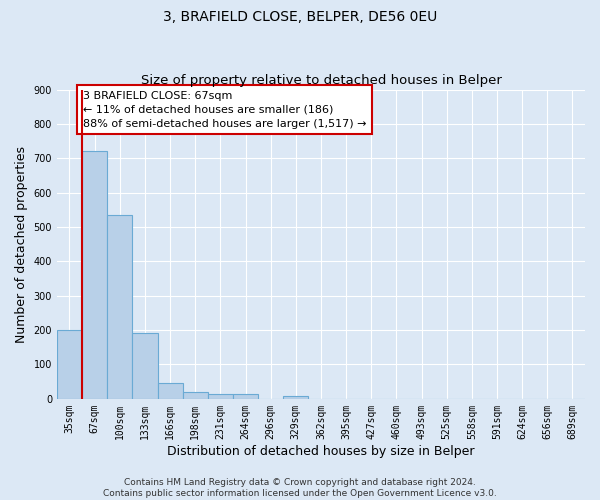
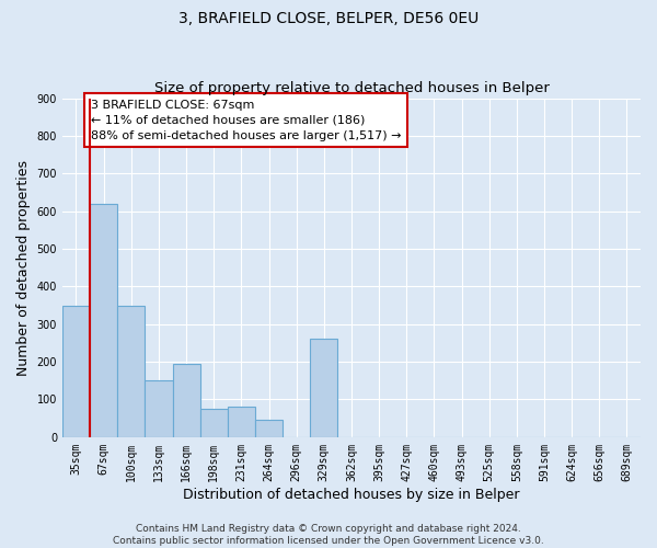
35sqm: 200 -> 350
67sqm: 720 -> 620
100sqm: 535 -> 350
133sqm: 193 -> 150
166sqm: 46 -> 195
198sqm: 20 -> 75
231sqm: 14 -> 80
264sqm: 13 -> 45
329sqm: 8 -> 260
